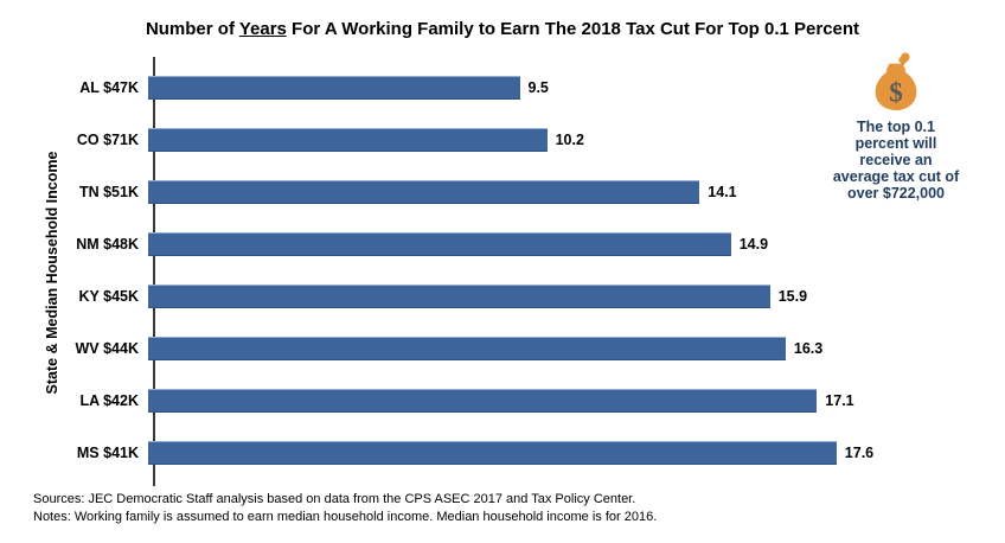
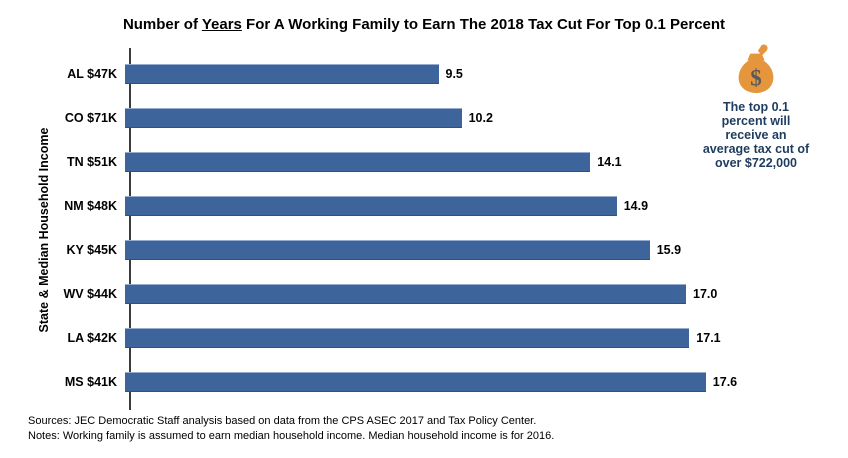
WV $44K: 16.3 -> 17.0
